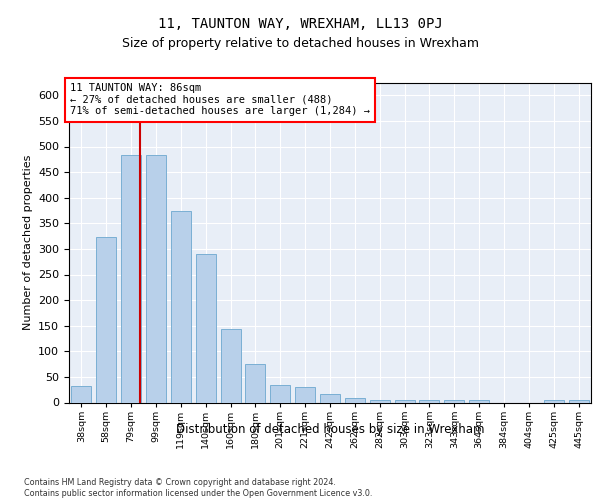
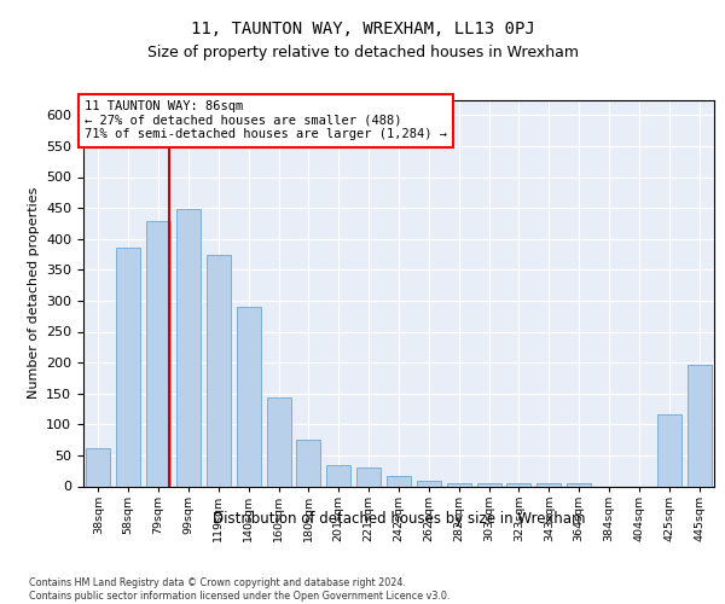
38sqm: 33 -> 62
58sqm: 323 -> 386
79sqm: 483 -> 428
99sqm: 483 -> 448
425sqm: 5 -> 116
445sqm: 5 -> 196
